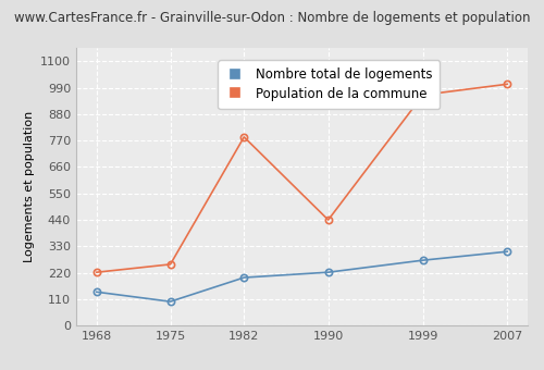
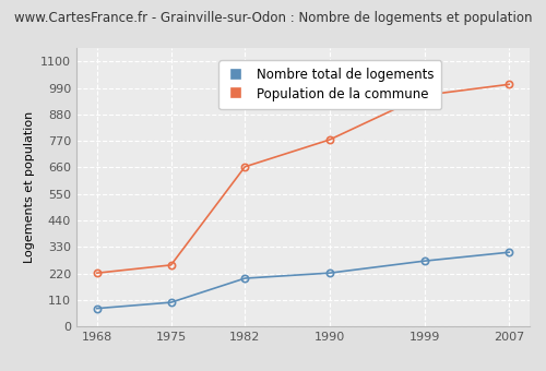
Nombre total de logements/1968: 140 -> 75
Population de la commune/1982: 785 -> 663
Population de la commune/1990: 440 -> 775
